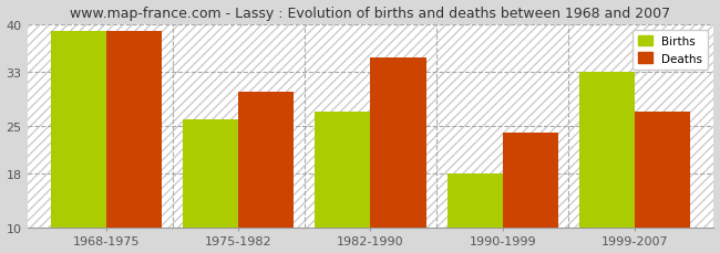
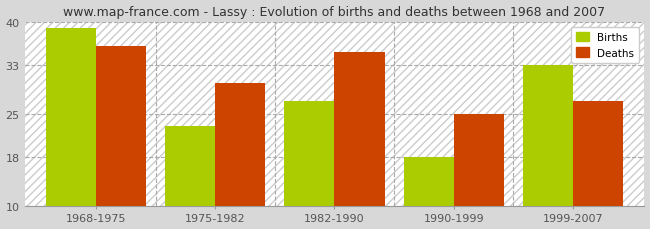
Deaths/1968-1975: 39 -> 36
Births/1975-1982: 26 -> 23
Deaths/1990-1999: 24 -> 25
